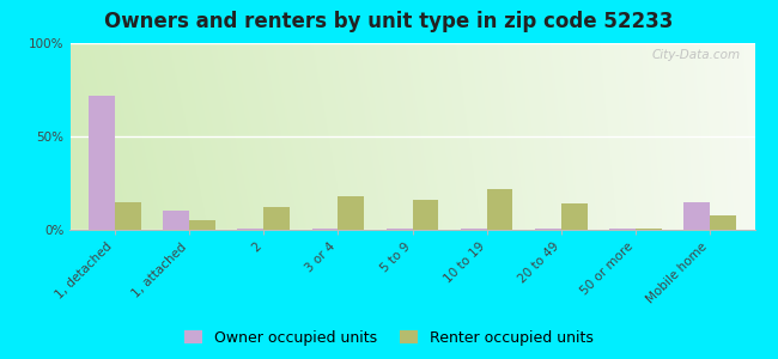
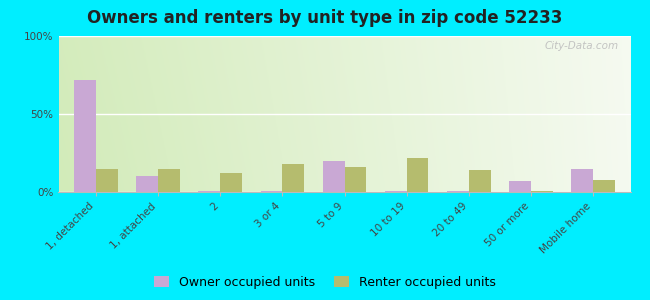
Renter occupied units/1, attached: 5% -> 15%
Owner occupied units/5 to 9: 0% -> 20%
Owner occupied units/50 or more: 0% -> 7%
